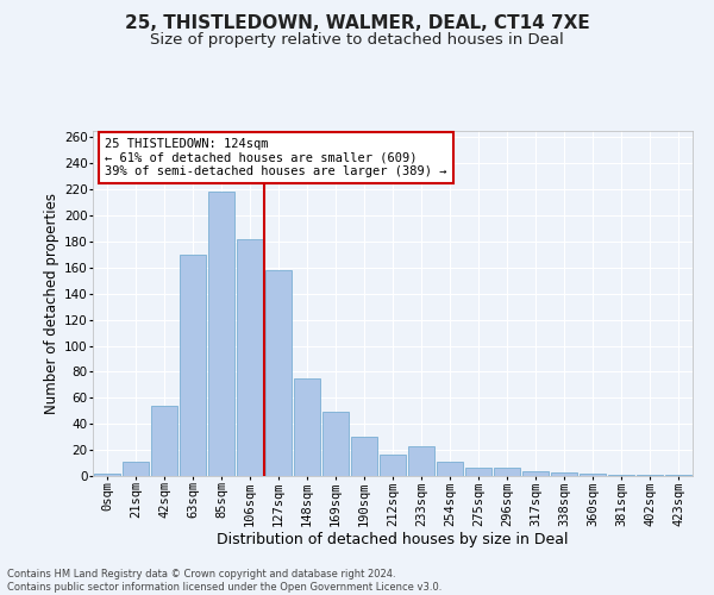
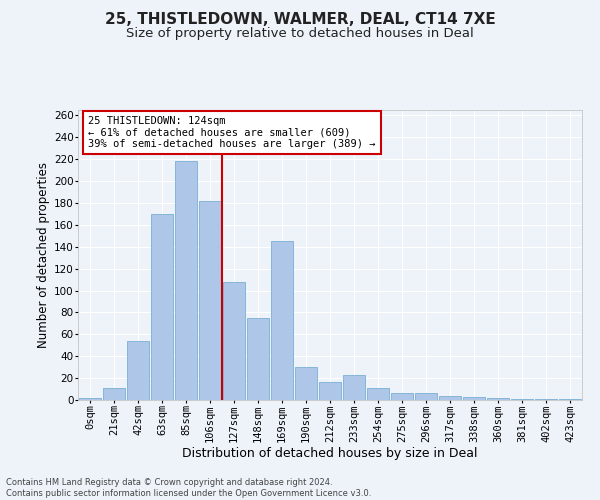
127sqm: 158 -> 108
169sqm: 49 -> 145
